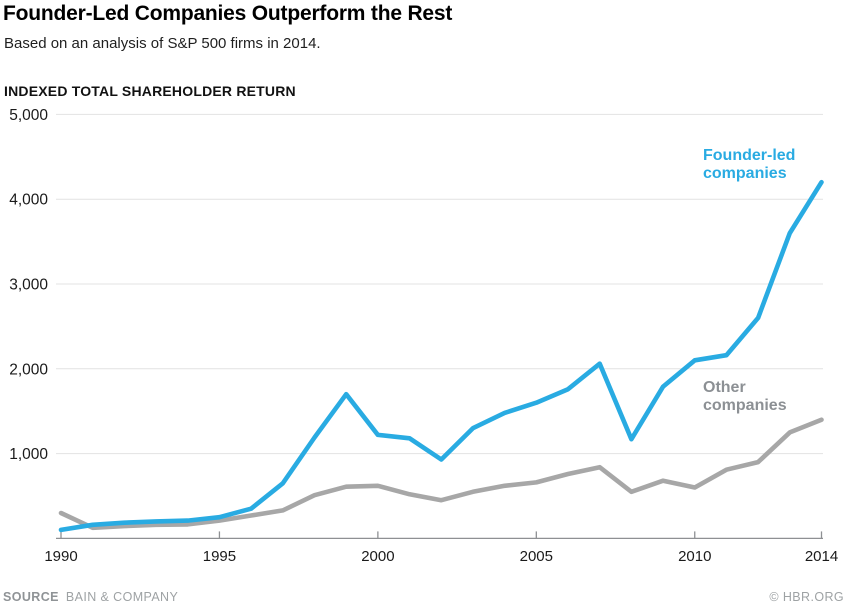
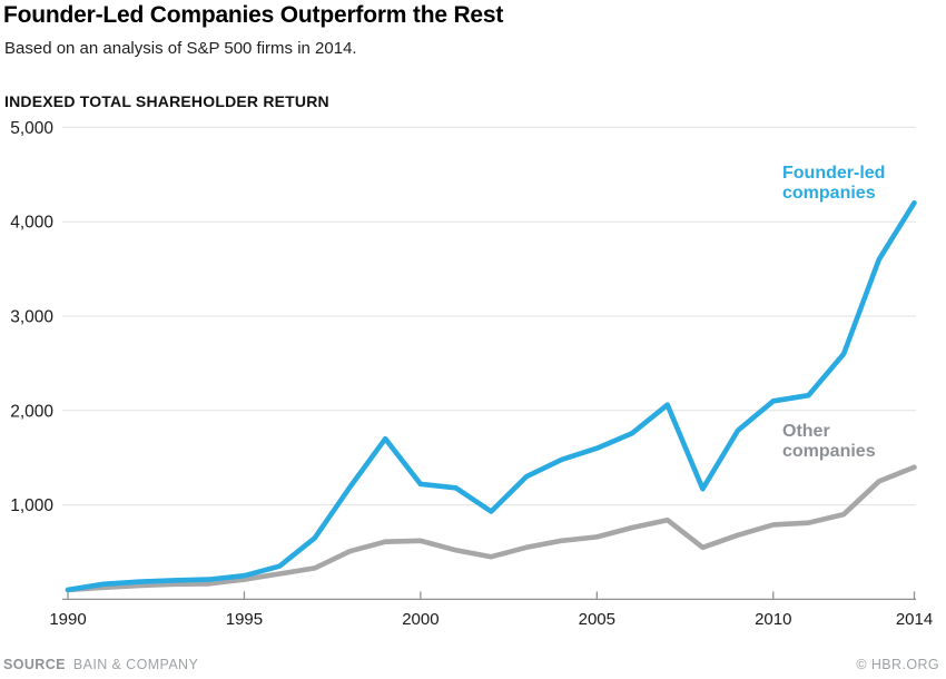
Other companies/1990: 300 -> 100
Other companies/2010: 600 -> 800
